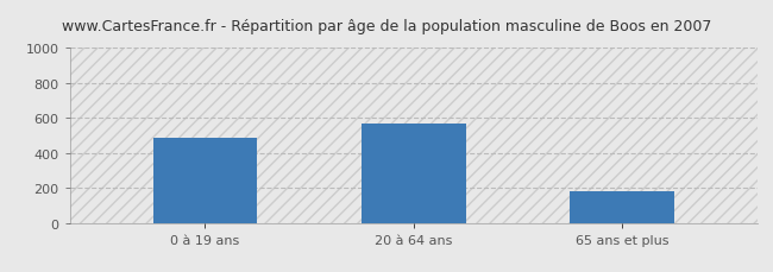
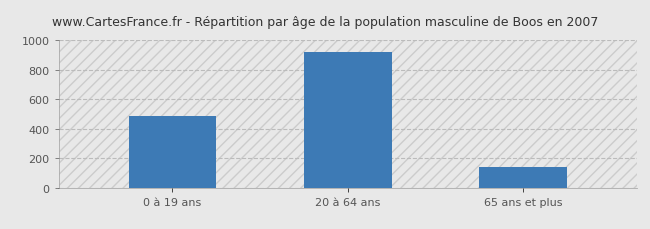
20 à 64 ans: 570 -> 920
65 ans et plus: 180 -> 140
